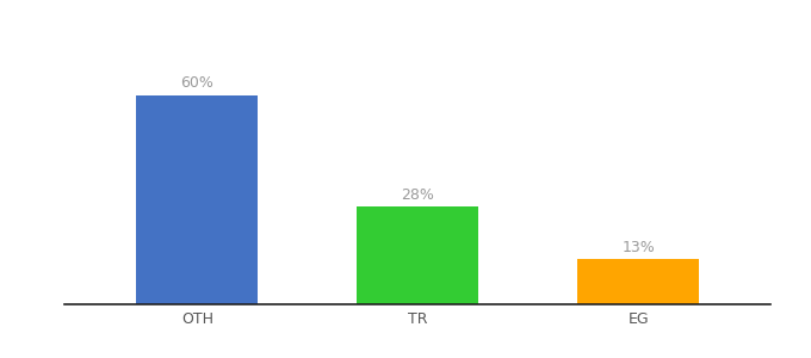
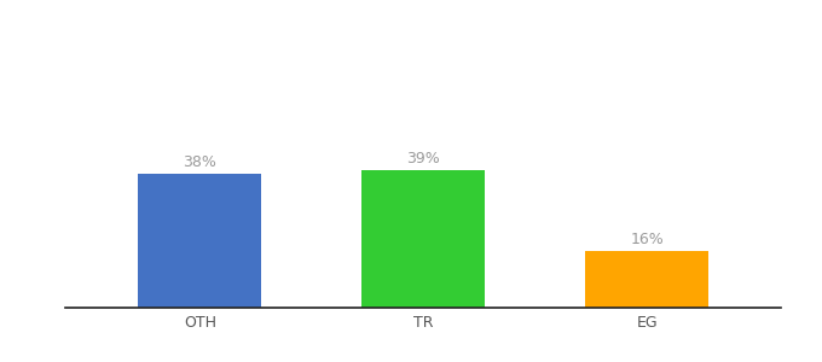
OTH: 60% -> 38%
TR: 28% -> 39%
EG: 13% -> 16%
